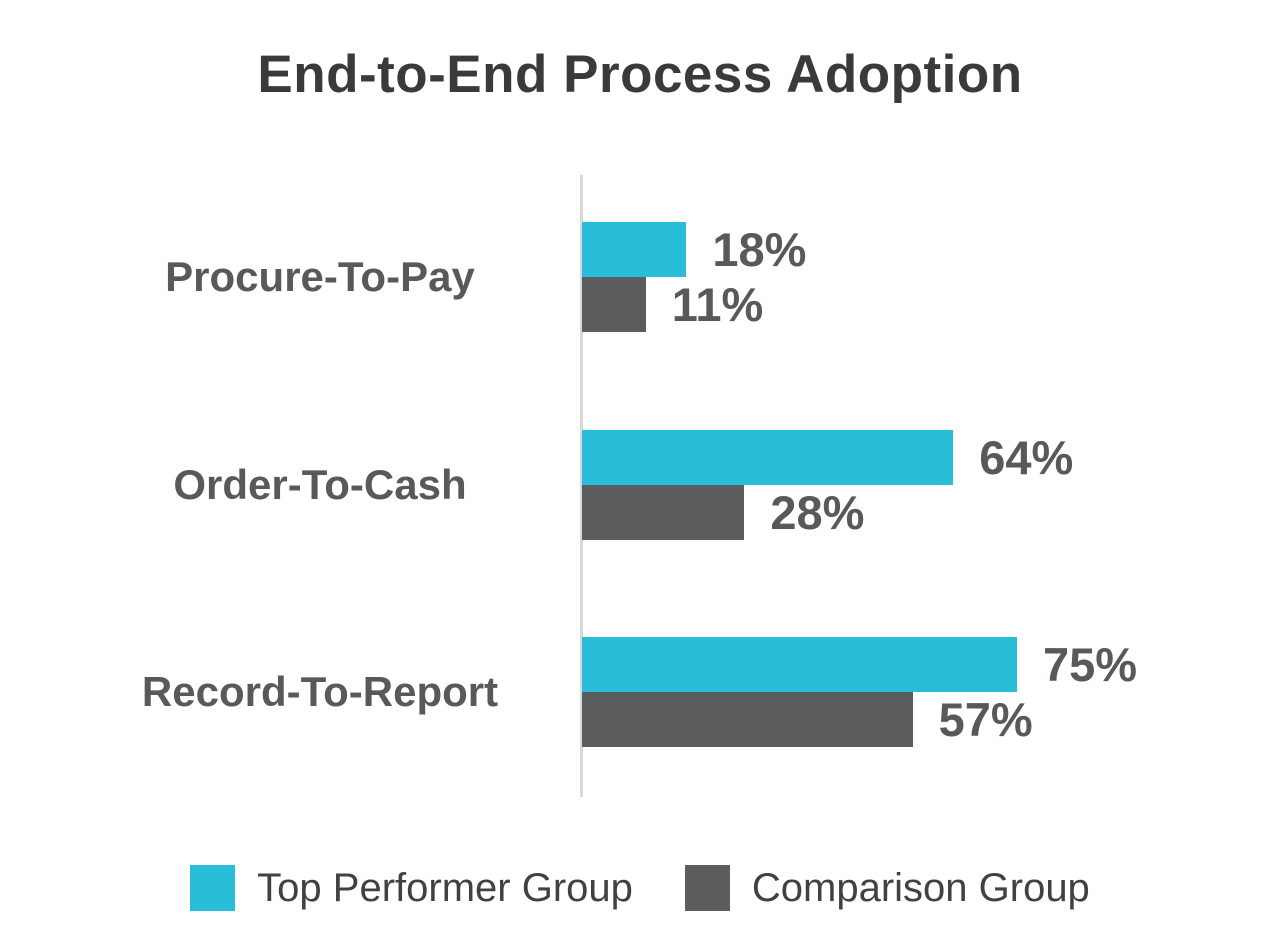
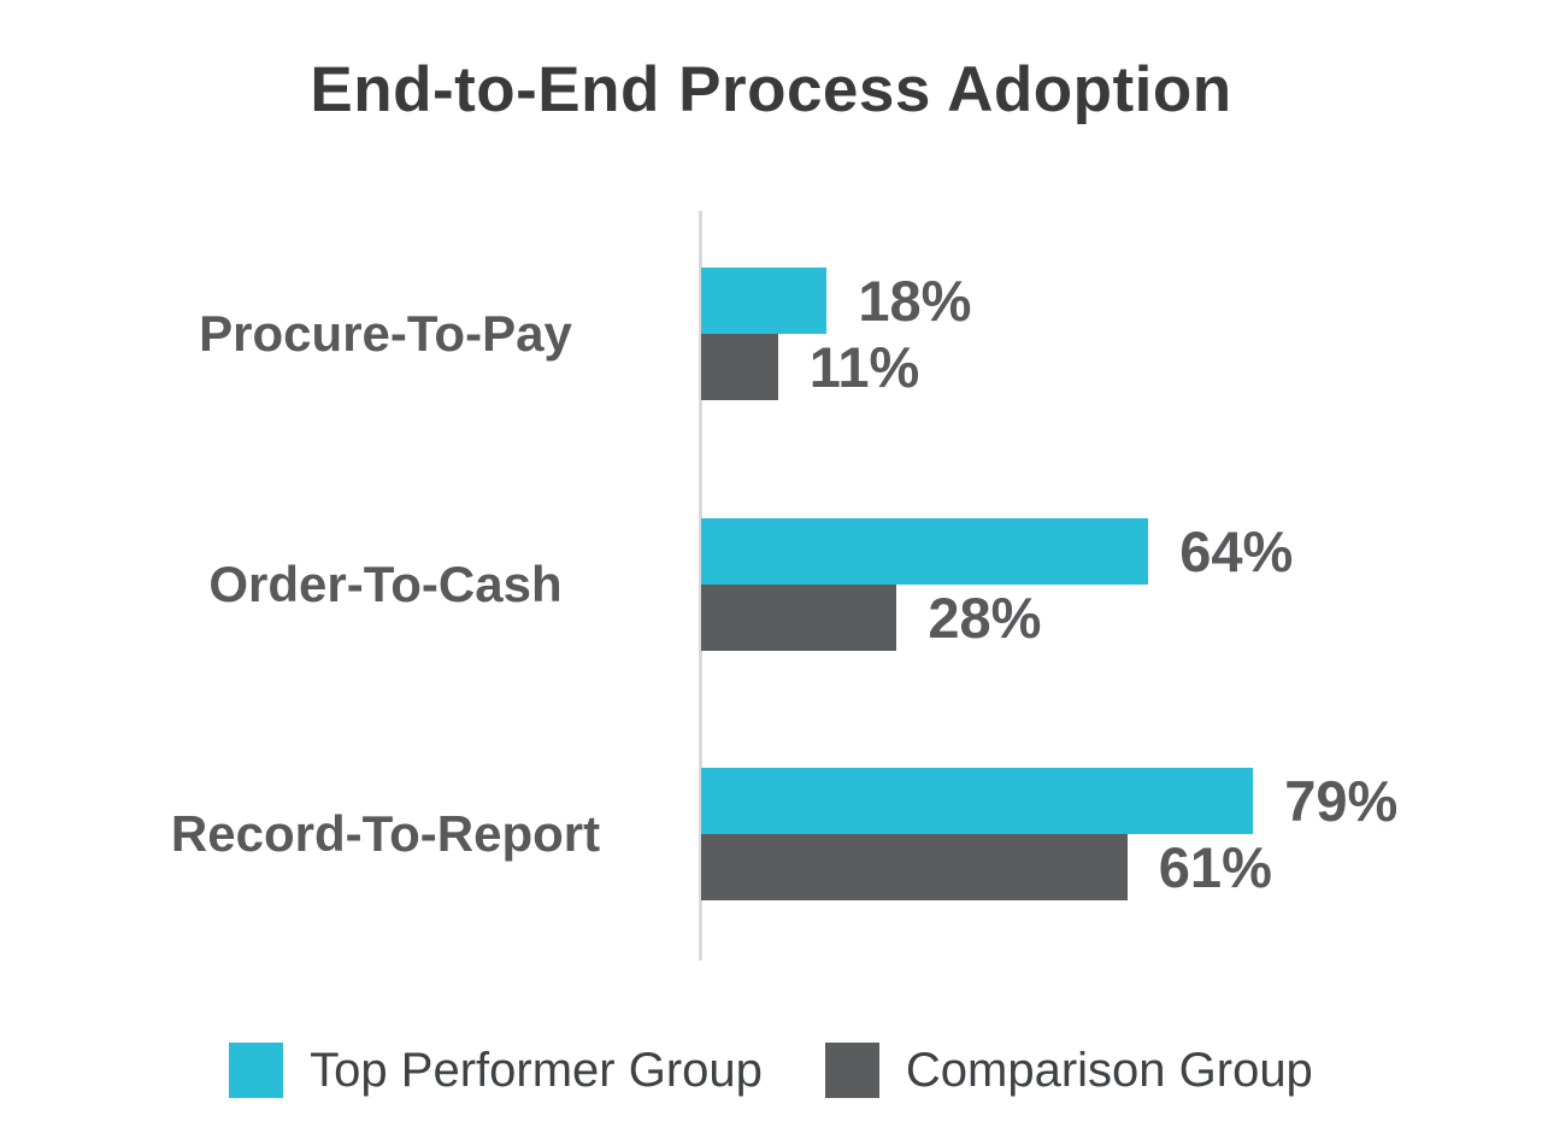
Top Performer Group/Record-To-Report: 75% -> 79%
Comparison Group/Record-To-Report: 57% -> 61%
